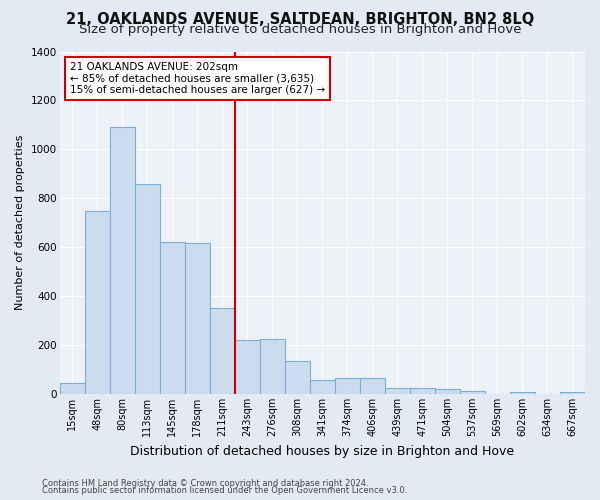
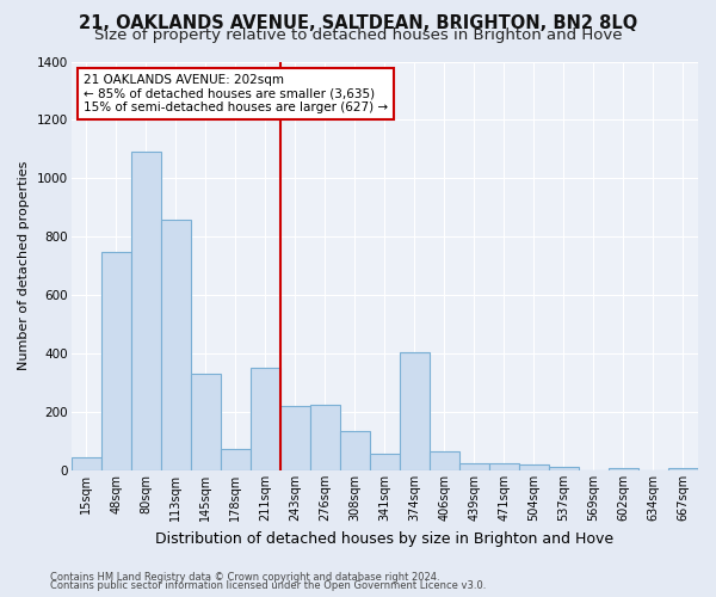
145sqm: 621 -> 330
178sqm: 616 -> 75
374sqm: 66 -> 405
